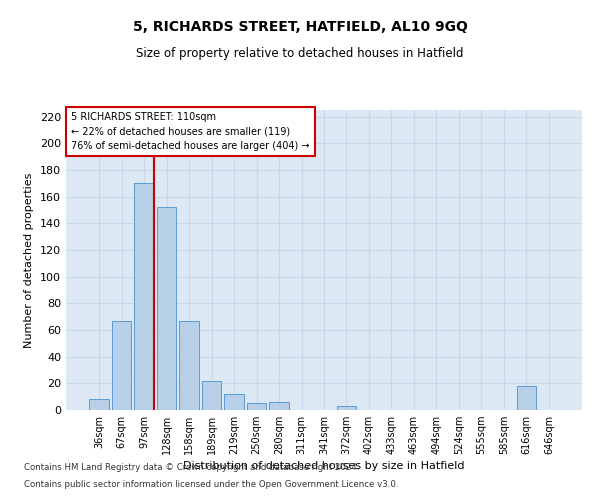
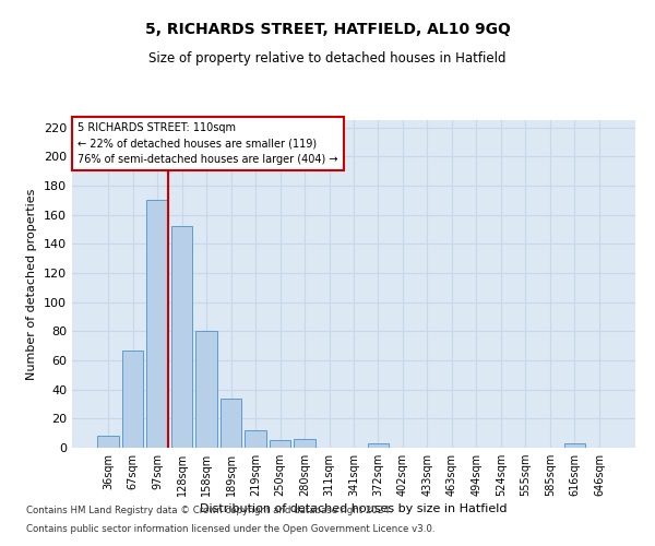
158sqm: 67 -> 80
189sqm: 22 -> 34
616sqm: 18 -> 3
